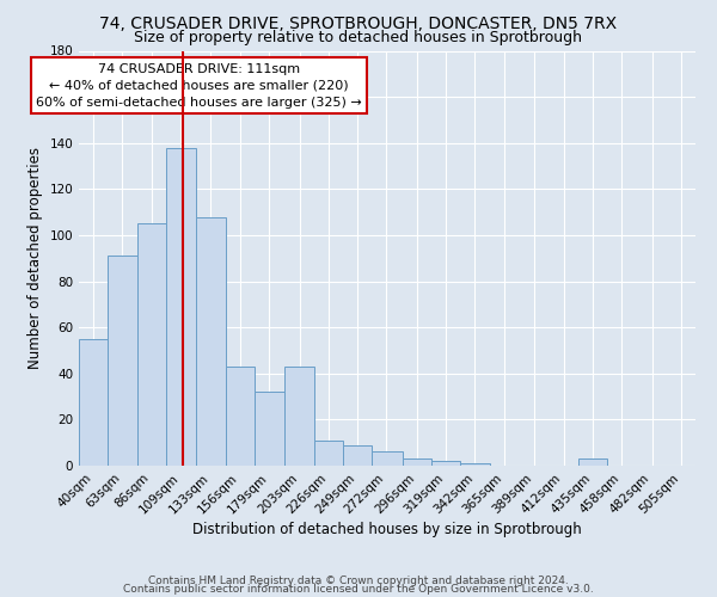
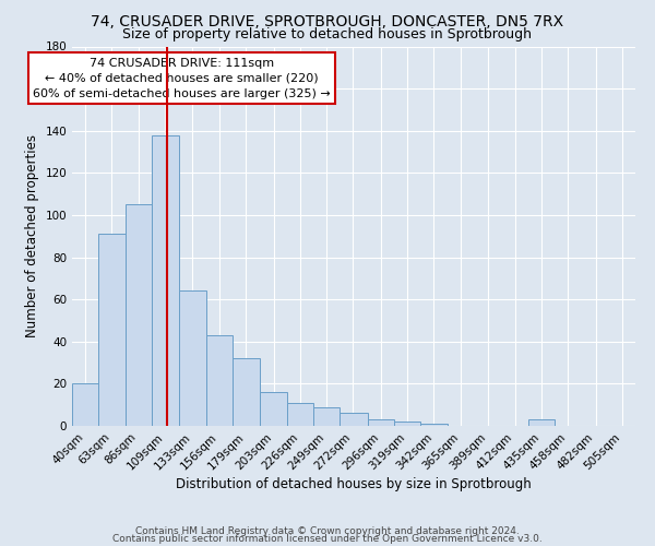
40sqm: 55 -> 20
133sqm: 108 -> 64
203sqm: 43 -> 16
